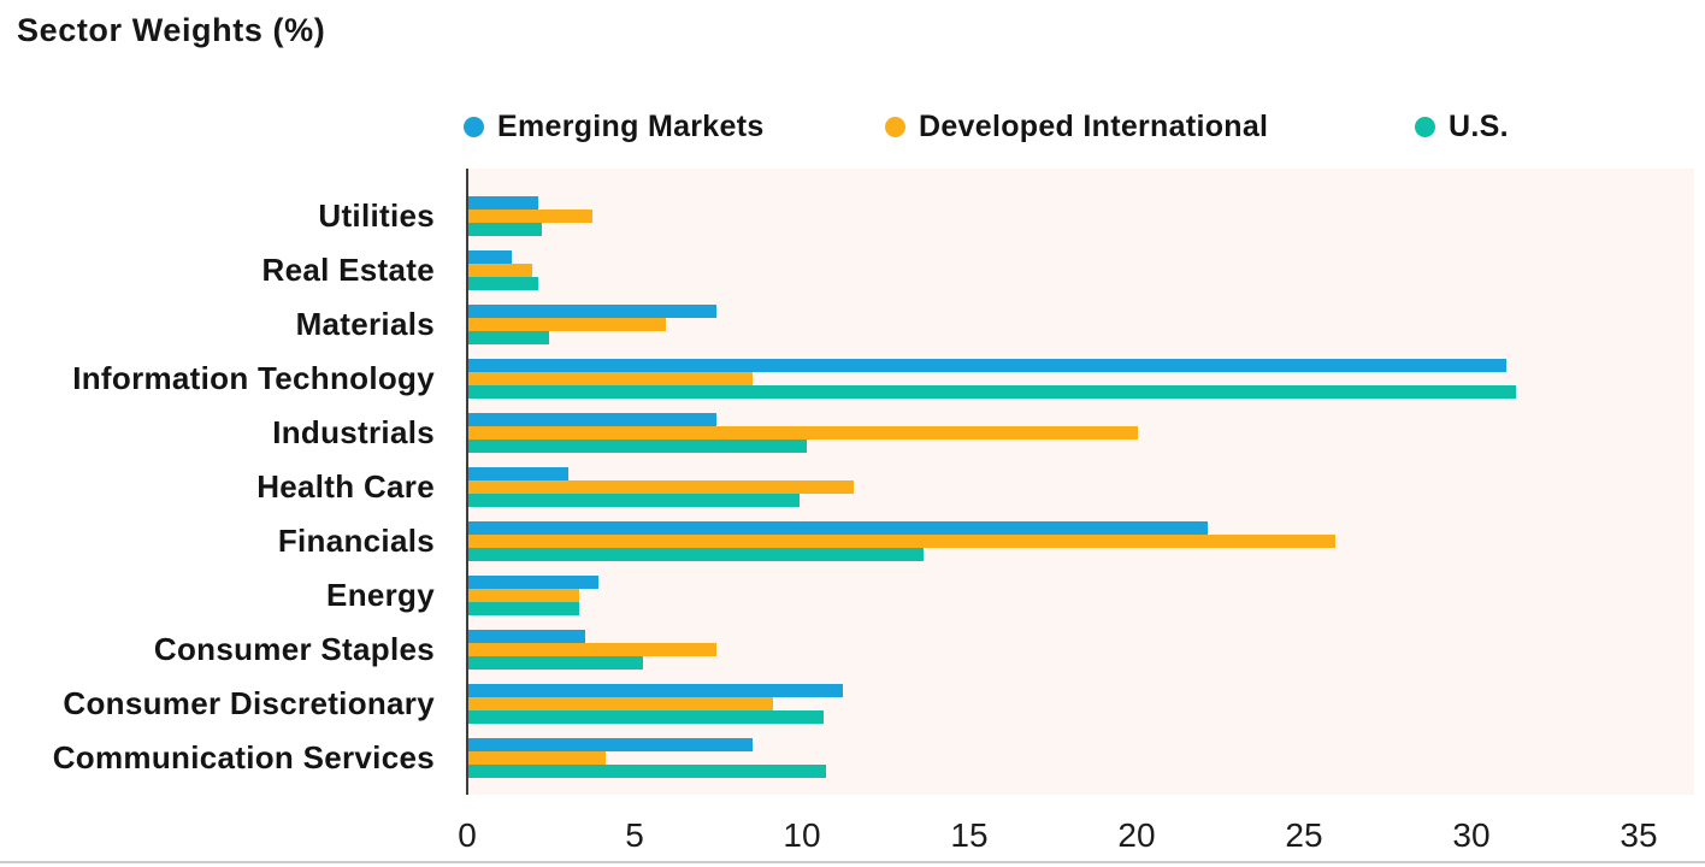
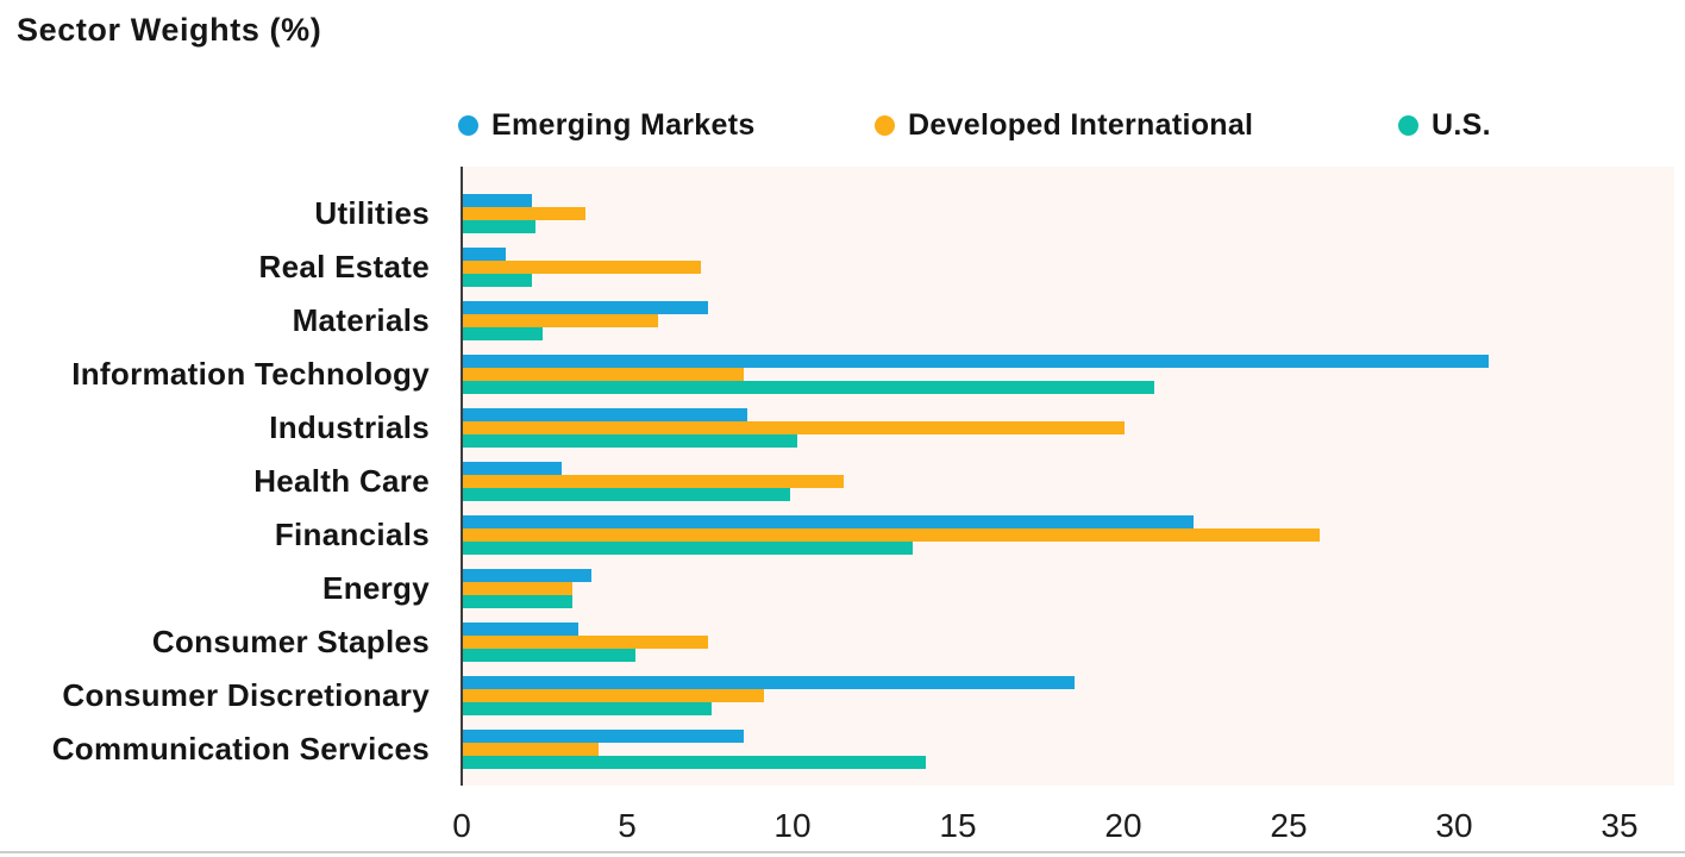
Developed International/Real Estate: 1.9 -> 7.2
U.S./Information Technology: 31.3 -> 20.9
Emerging Markets/Industrials: 7.4 -> 8.6
Emerging Markets/Consumer Discretionary: 11.2 -> 18.5
U.S./Consumer Discretionary: 10.6 -> 7.5
U.S./Communication Services: 10.7 -> 14.0
